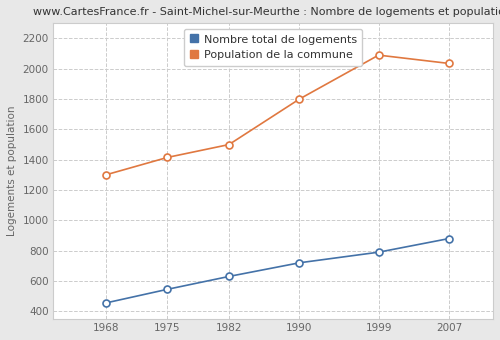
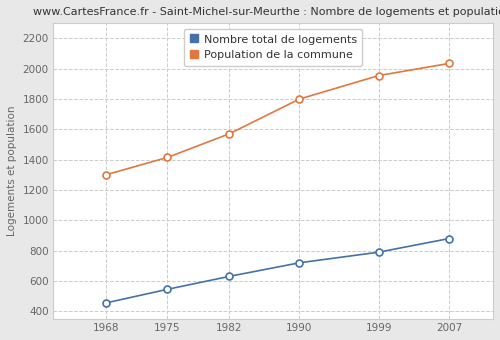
Population de la commune/1982: 1500 -> 1570
Population de la commune/1999: 2090 -> 1960
